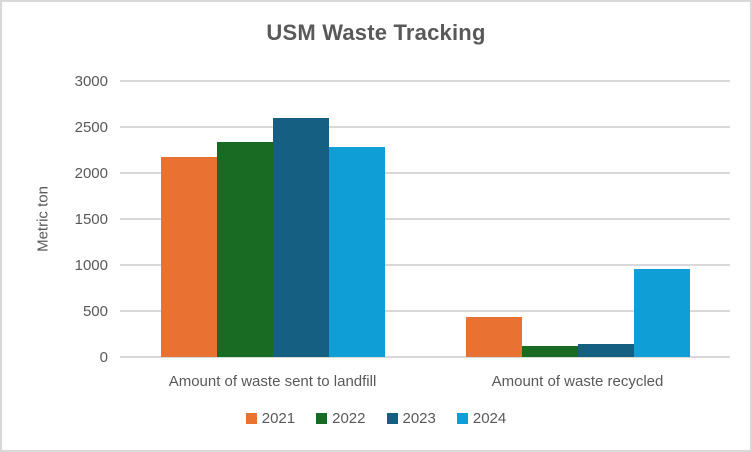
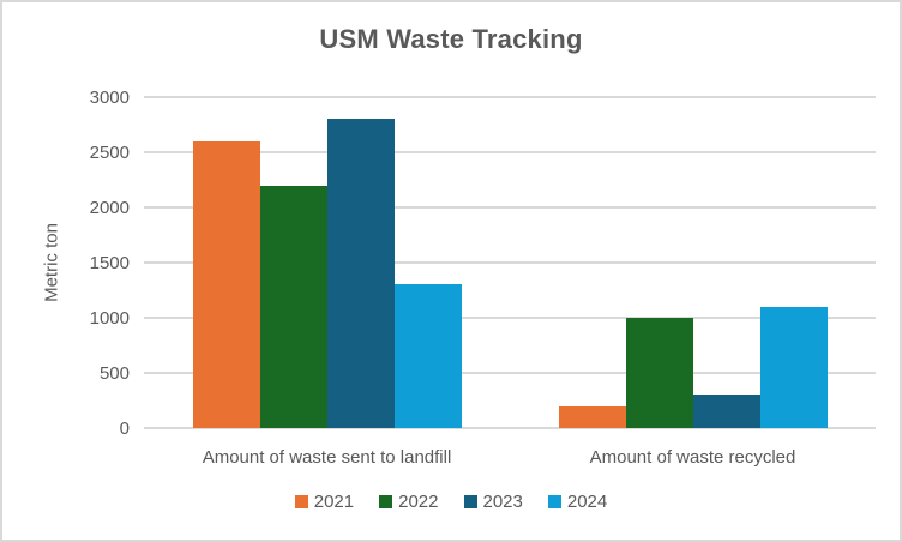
2021/Amount of waste sent to landfill: 2200 -> 2600
2022/Amount of waste sent to landfill: 2300 -> 2200
2023/Amount of waste sent to landfill: 2600 -> 2800
2024/Amount of waste sent to landfill: 2300 -> 1300
2021/Amount of waste recycled: 400 -> 200
2022/Amount of waste recycled: 100 -> 1000
2023/Amount of waste recycled: 100 -> 300
2024/Amount of waste recycled: 1000 -> 1100
